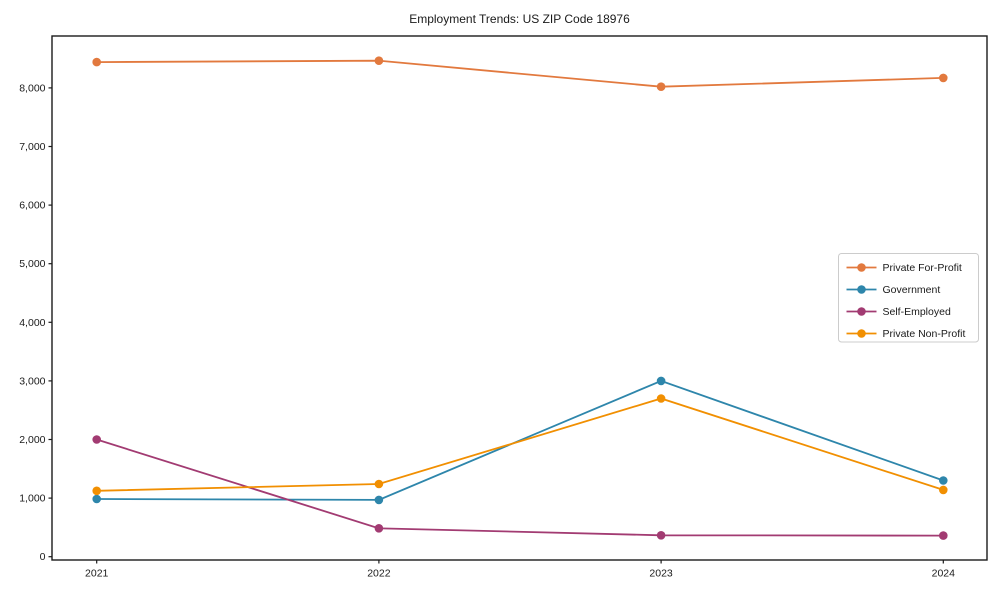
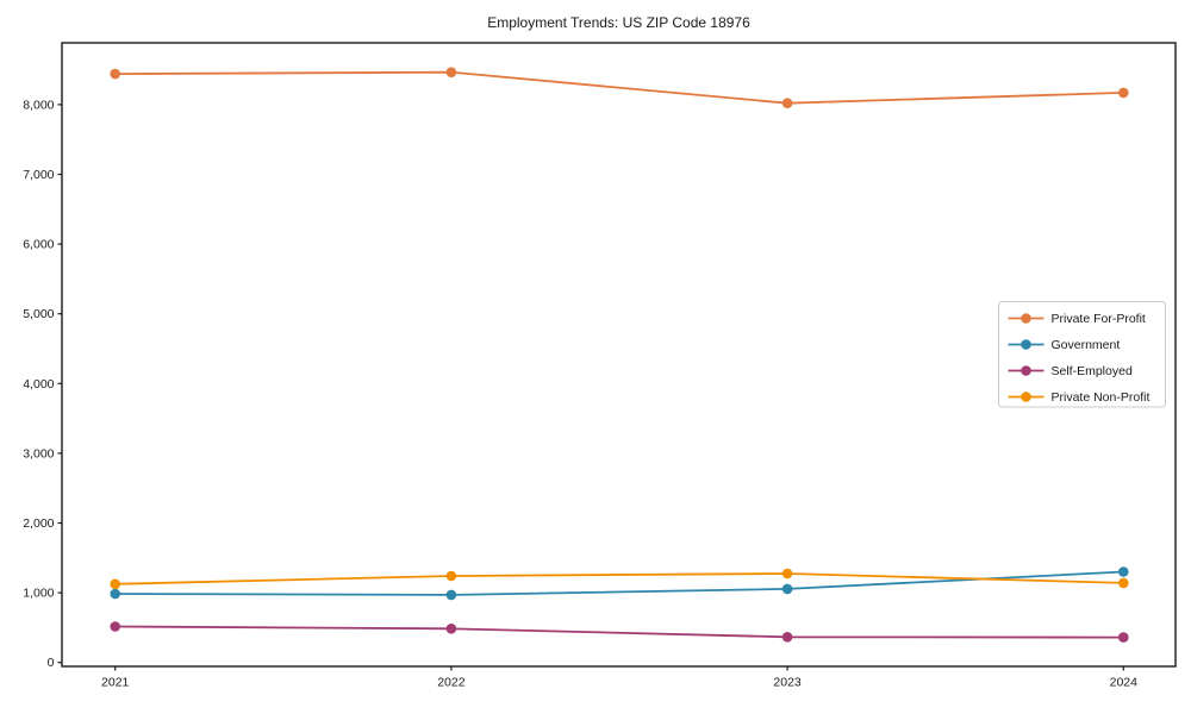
Self-Employed/2021: 2000 -> 500
Government/2023: 3000 -> 1100
Private Non-Profit/2023: 2700 -> 1300
